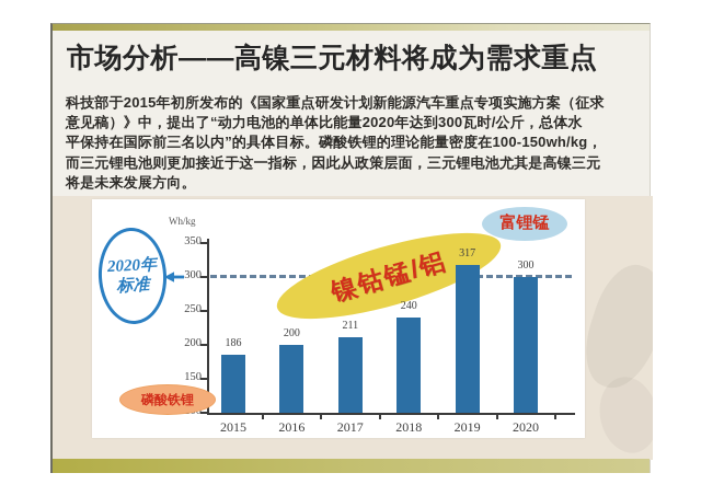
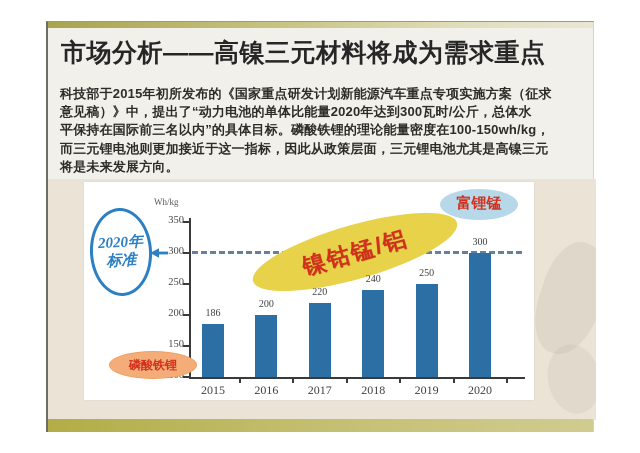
2017: 211 -> 220
2019: 317 -> 250
